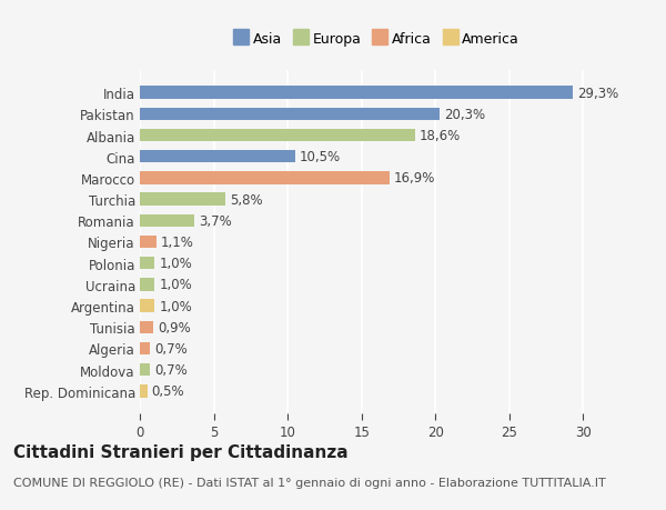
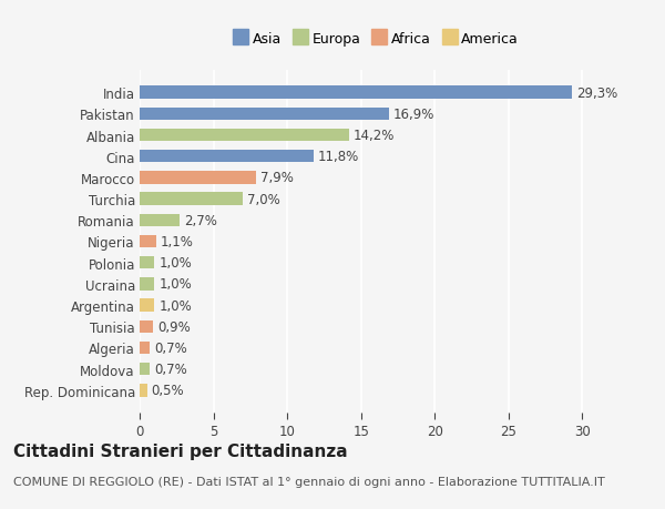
Pakistan: 20,3% -> 16,9%
Albania: 18,6% -> 14,2%
Cina: 10,5% -> 11,8%
Marocco: 16,9% -> 7,9%
Turchia: 5,8% -> 7,0%
Romania: 3,7% -> 2,7%
